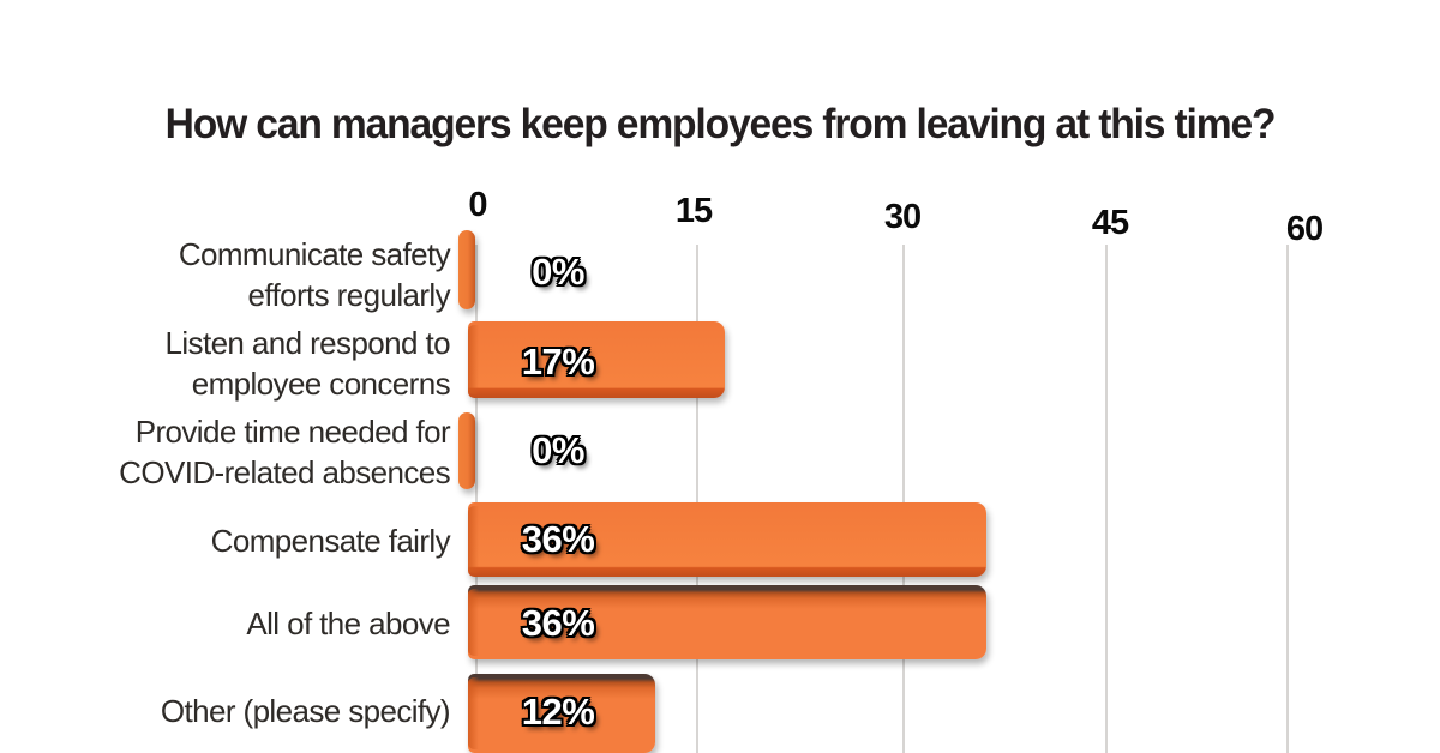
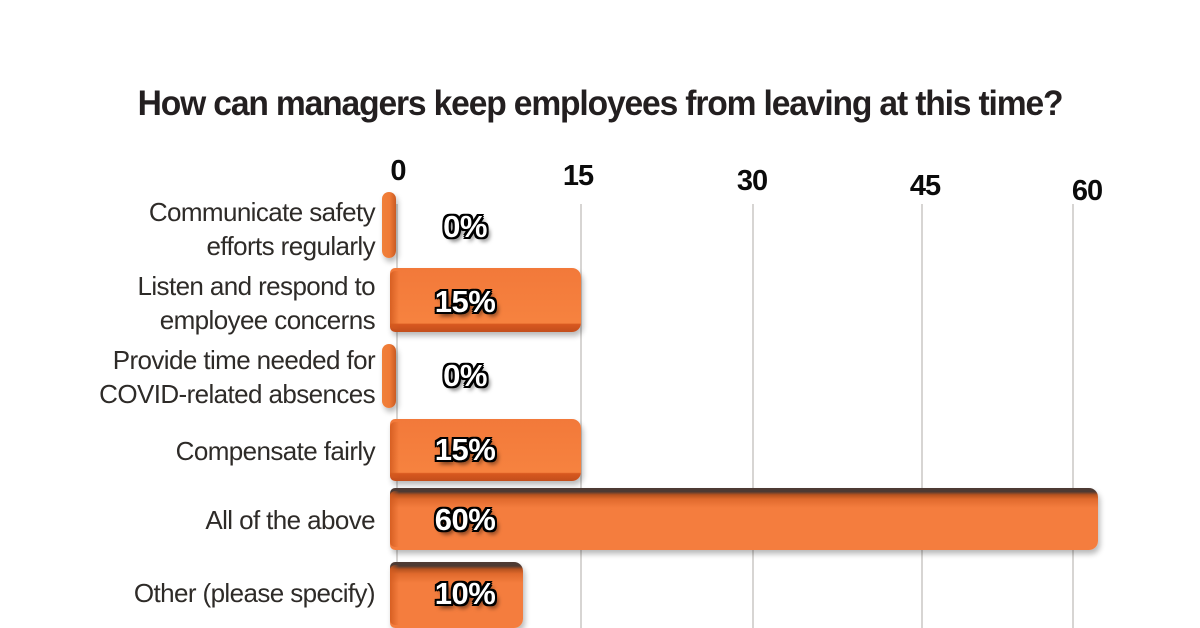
Listen and respond to employee concerns: 17% -> 15%
Compensate fairly: 36% -> 15%
All of the above: 36% -> 60%
Other (please specify): 12% -> 10%
